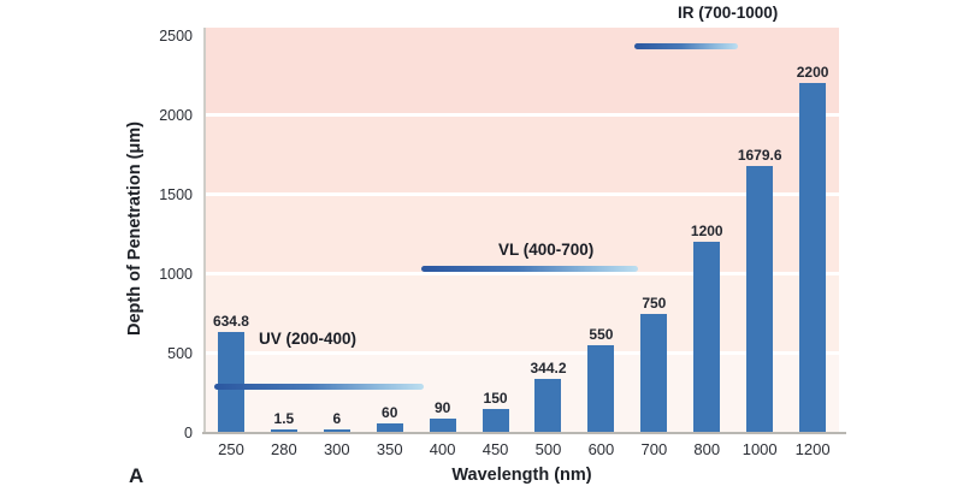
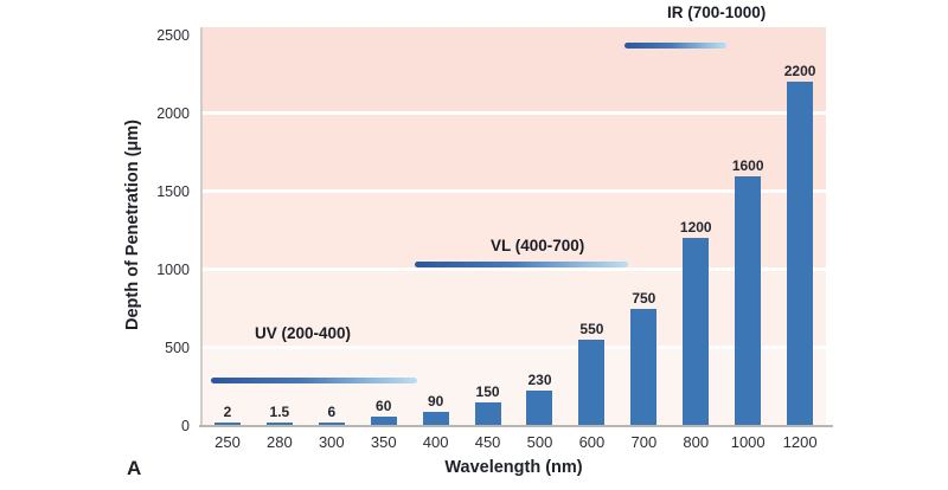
250: 634.8 -> 2
500: 344.2 -> 230
1000: 1679.6 -> 1600
